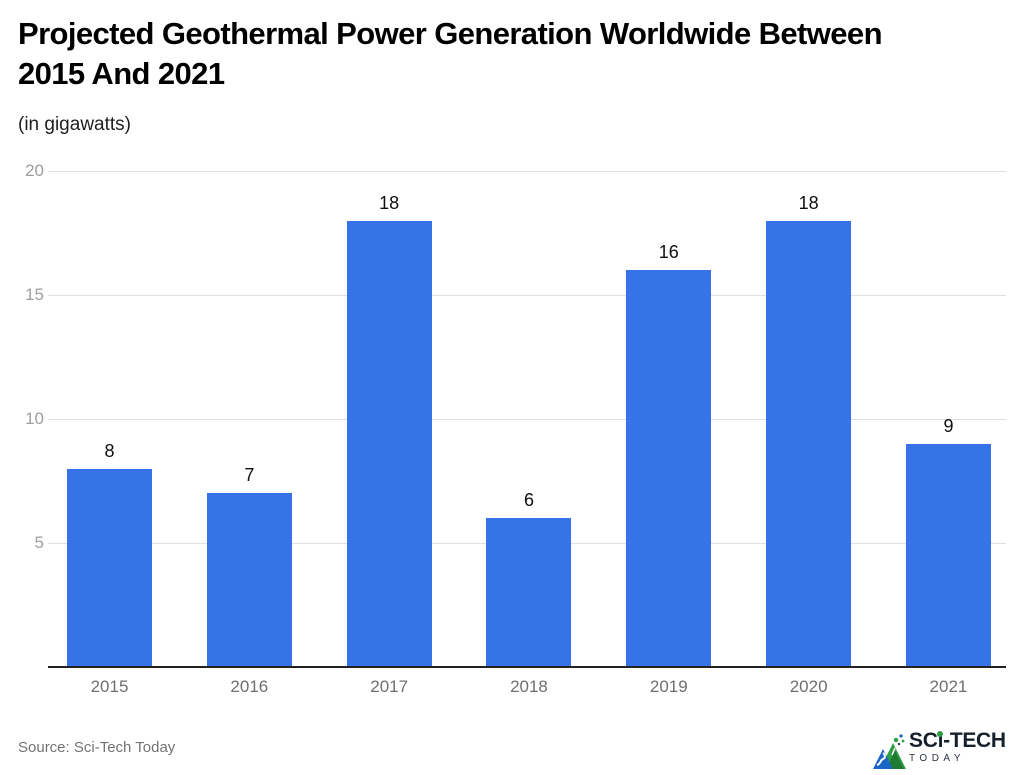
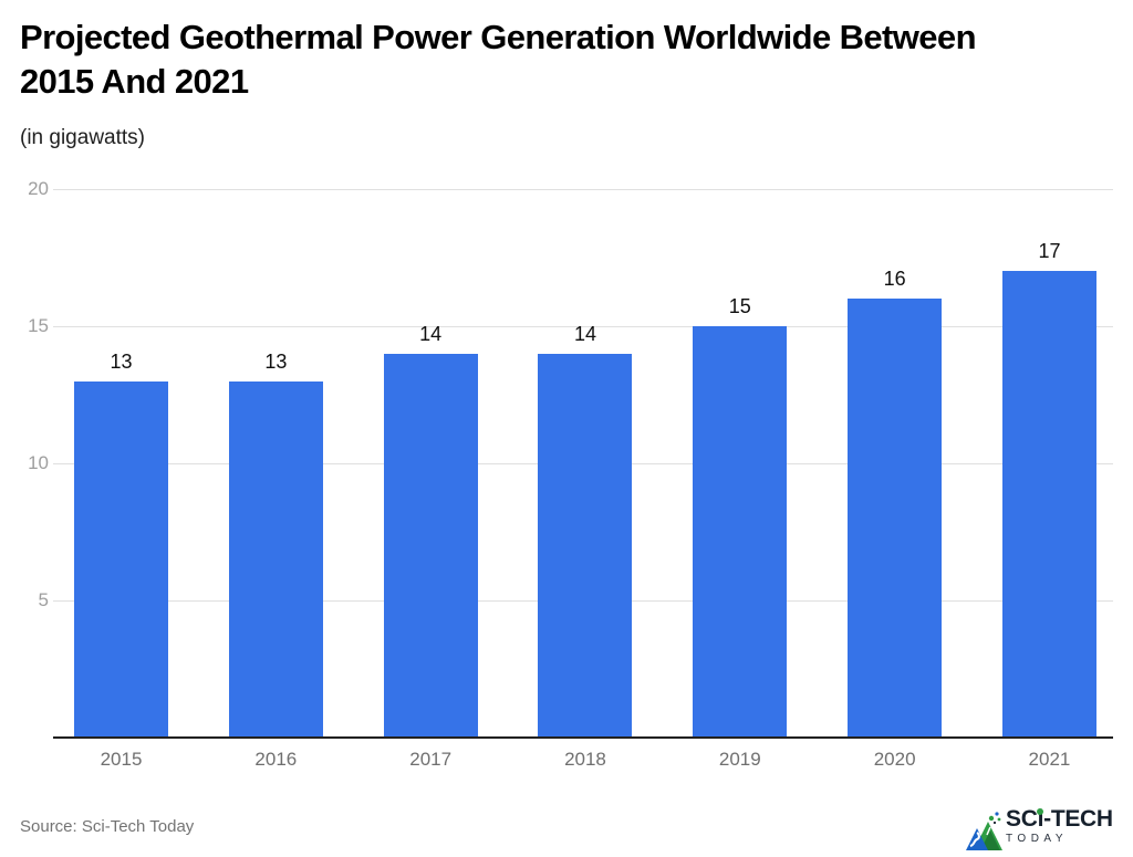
2015: 8 -> 13
2016: 7 -> 13
2017: 18 -> 14
2018: 6 -> 14
2019: 16 -> 15
2020: 18 -> 16
2021: 9 -> 17
